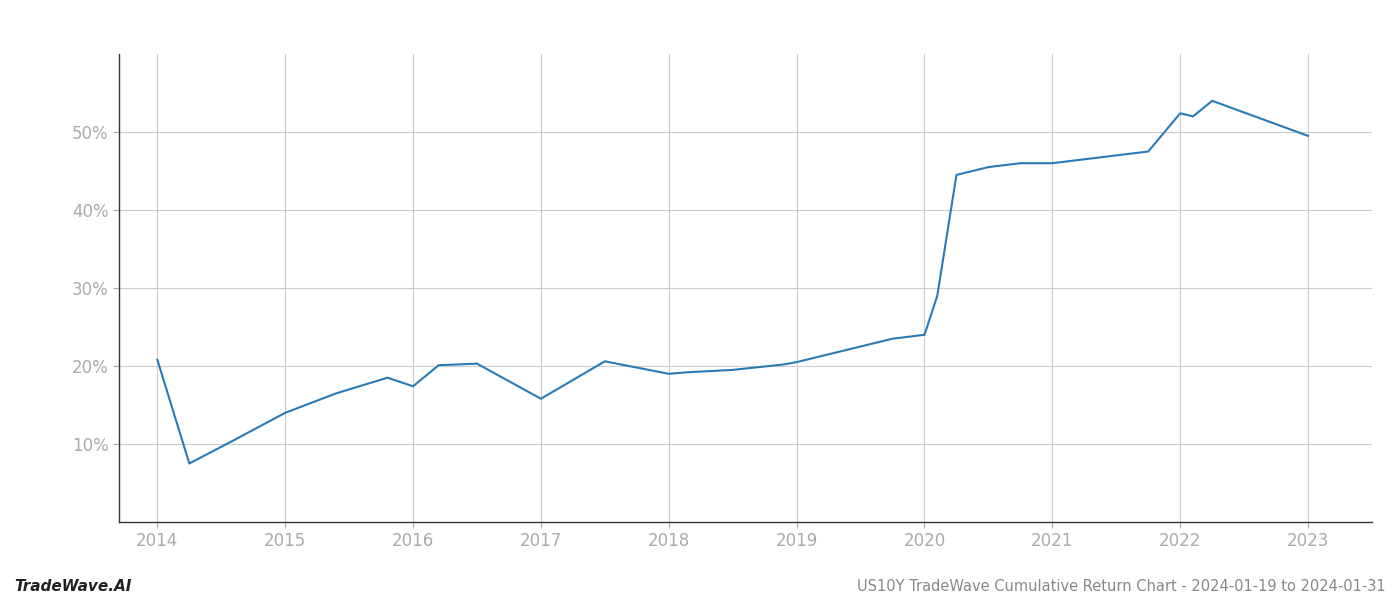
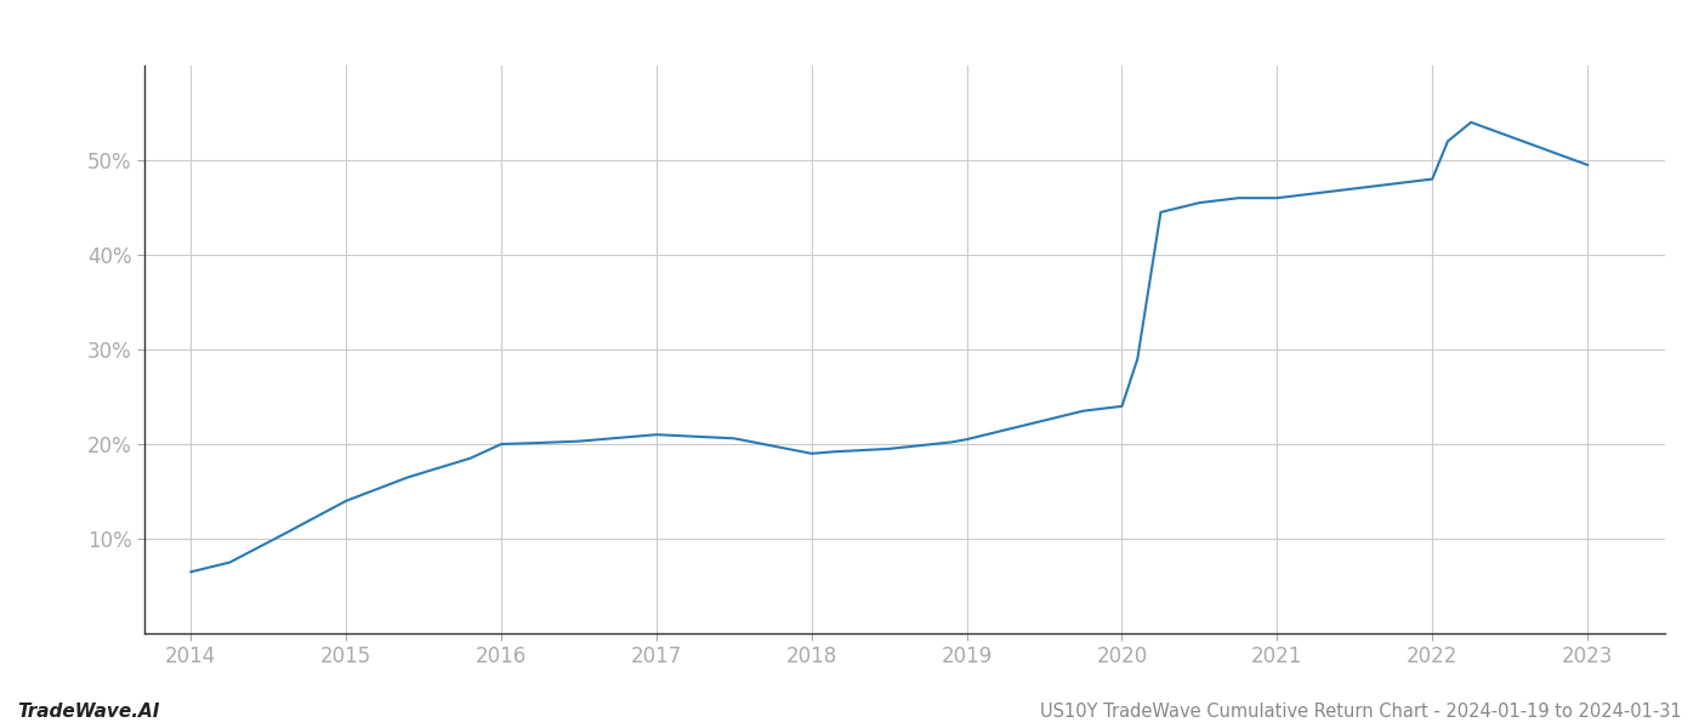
2014: 20.8% -> 6.5%
2016: 17.4% -> 20.0%
2017: 15.8% -> 21.0%
2022: 52.4% -> 48.0%
